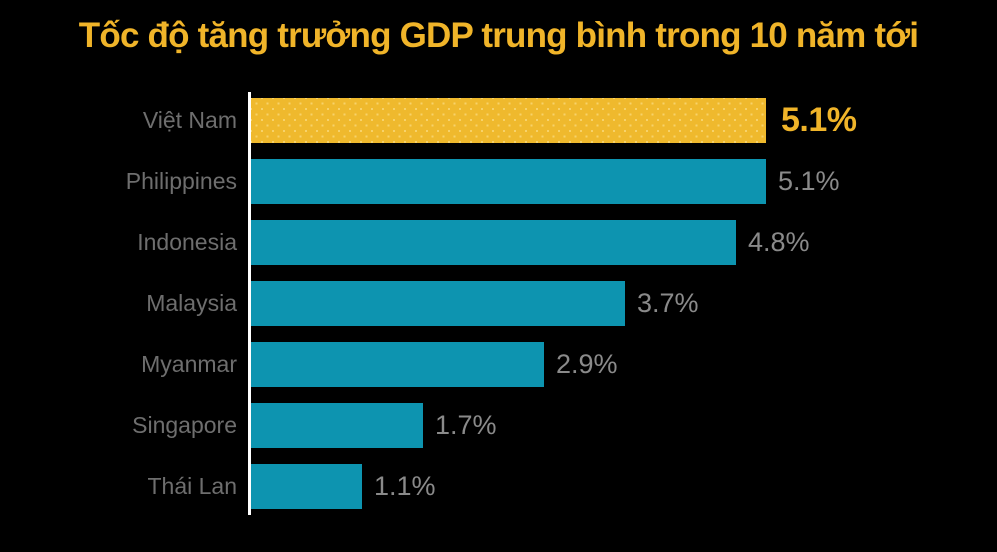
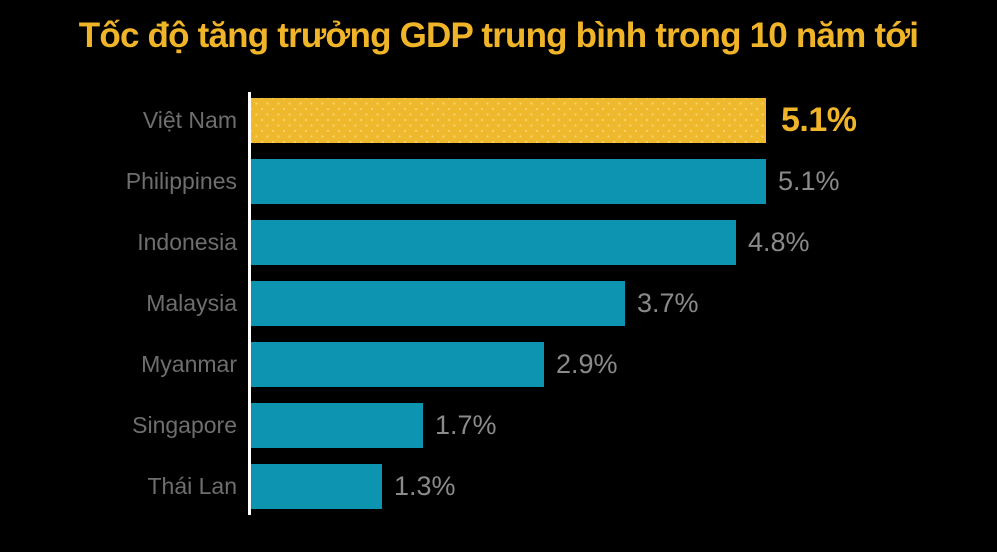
Thái Lan: 1.1% -> 1.3%
